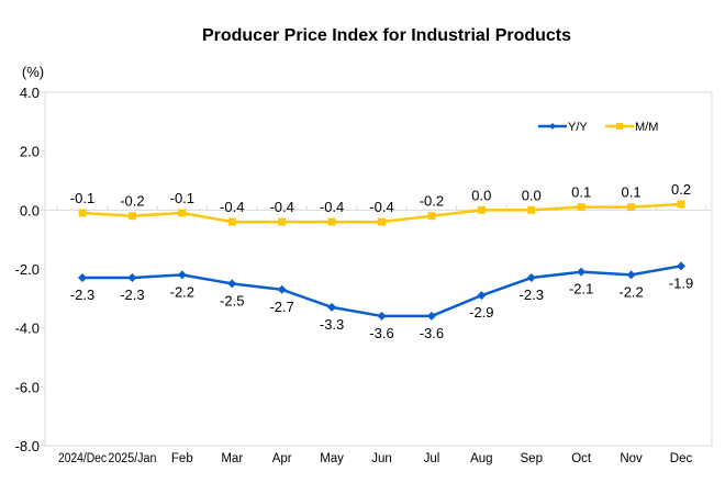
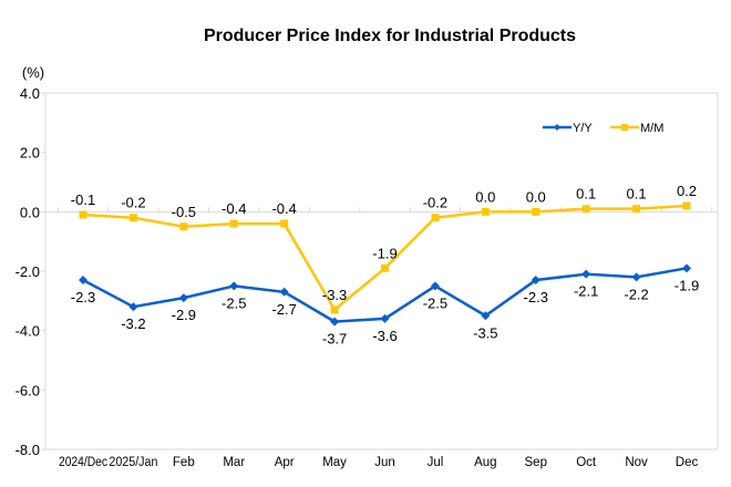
Y/Y/2025/Jan: -2.3 -> -3.2
Y/Y/Feb: -2.2 -> -2.9
M/M/Feb: -0.1 -> -0.5
Y/Y/May: -3.3 -> -3.7
M/M/May: -0.4 -> -3.3
M/M/Jun: -0.4 -> -1.9
Y/Y/Jul: -3.6 -> -2.5
Y/Y/Aug: -2.9 -> -3.5
